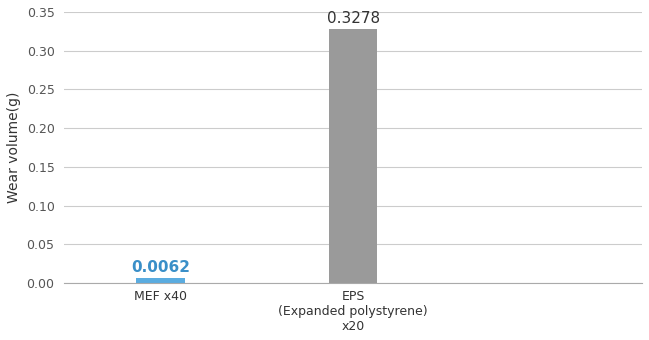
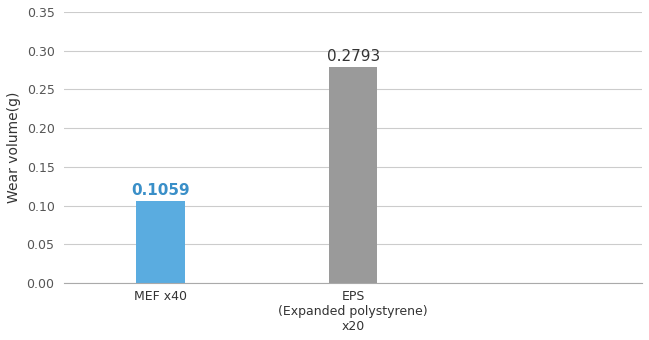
MEF x40: 0.0062 -> 0.1059
EPS (Expanded polystyrene) x20: 0.3278 -> 0.2793
